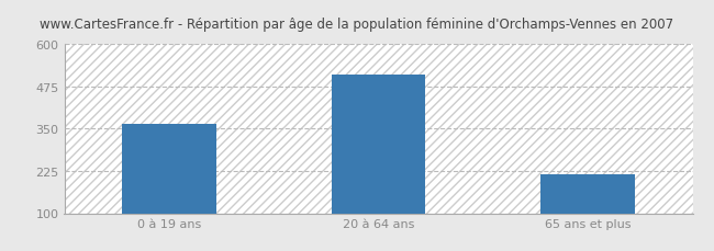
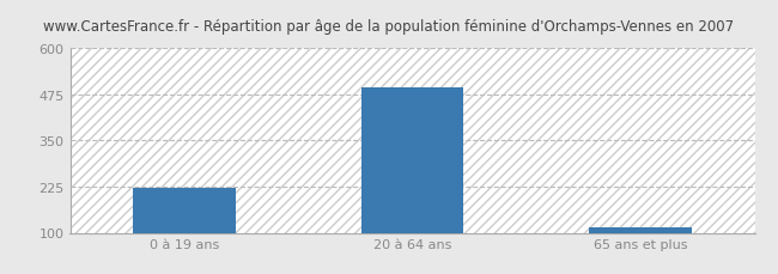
0 à 19 ans: 365 -> 222
20 à 64 ans: 510 -> 493
65 ans et plus: 215 -> 113
